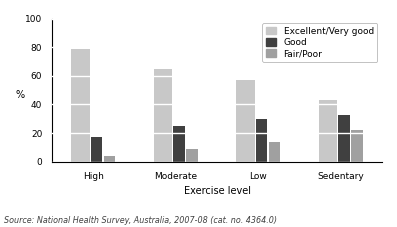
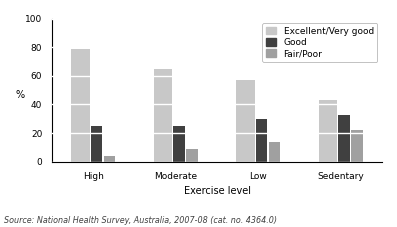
Good/High: 17 -> 25
